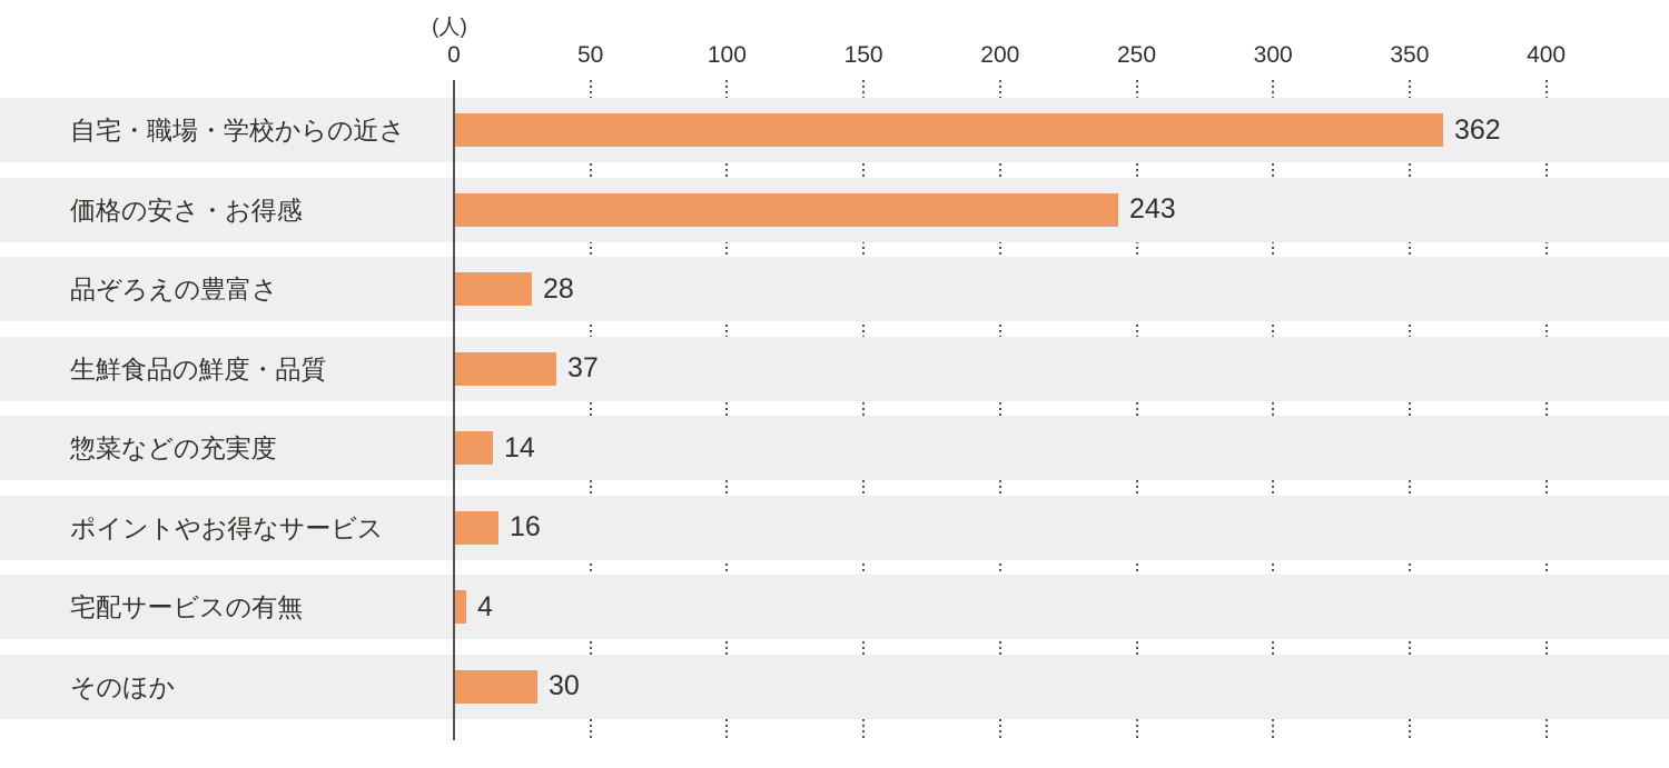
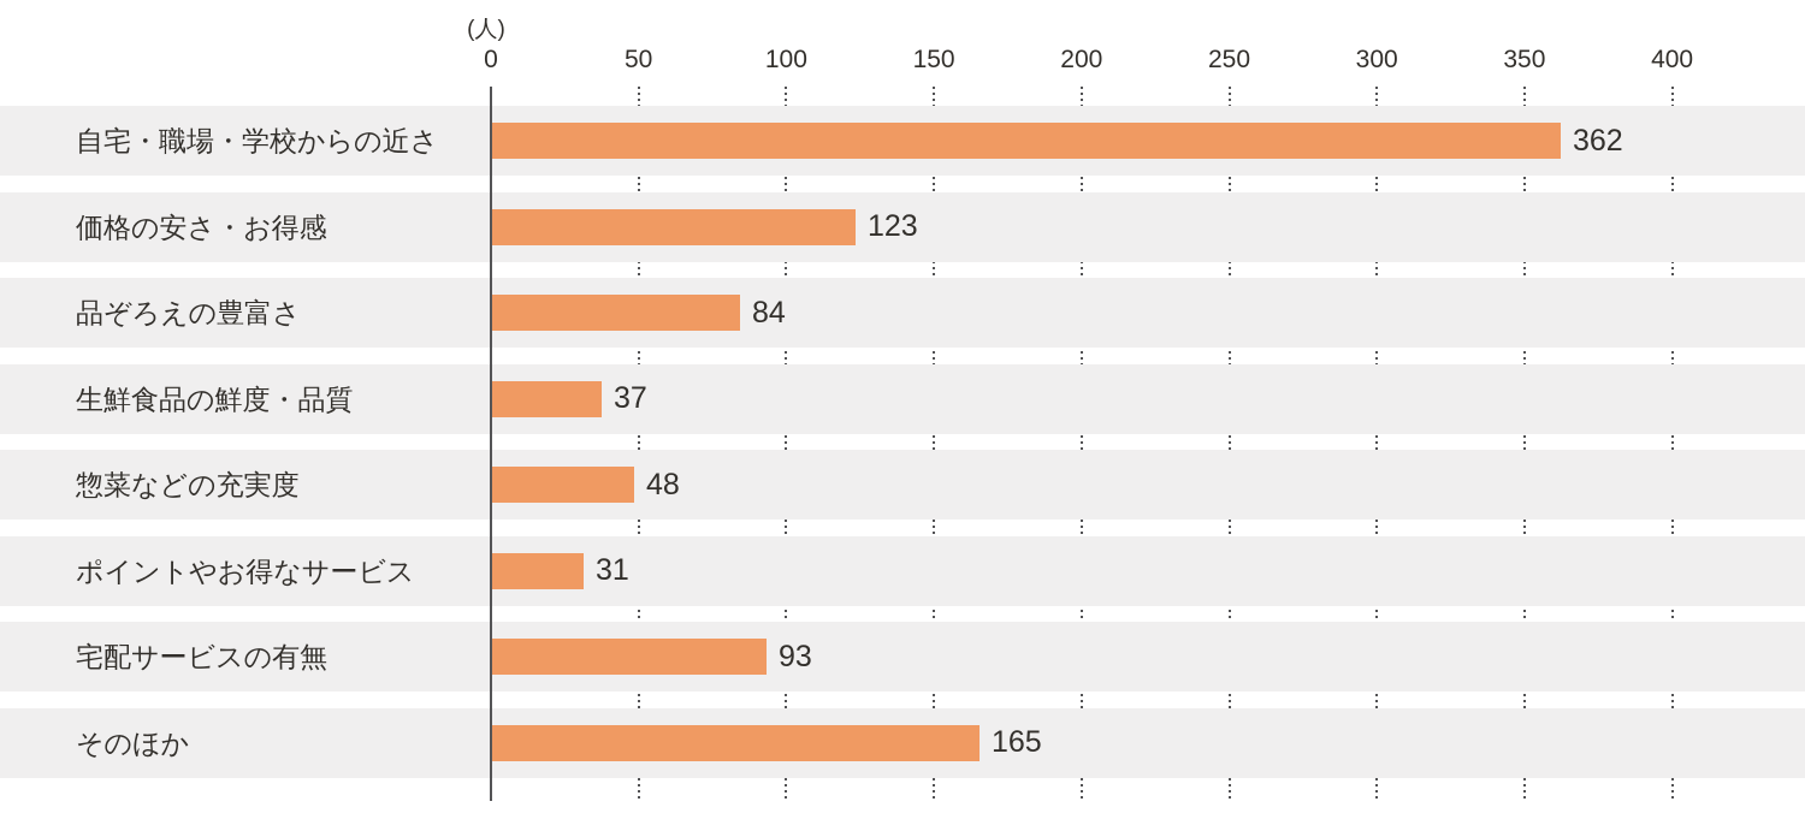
価格の安さ・お得感: 243 -> 123
品ぞろえの豊富さ: 28 -> 84
惣菜などの充実度: 14 -> 48
ポイントやお得なサービス: 16 -> 31
宅配サービスの有無: 4 -> 93
そのほか: 30 -> 165
